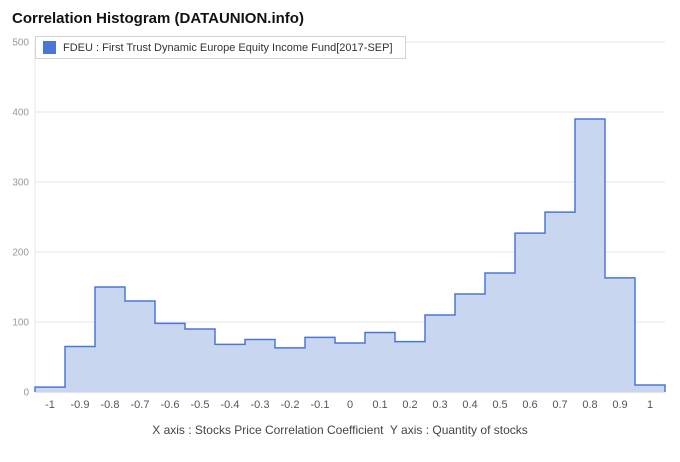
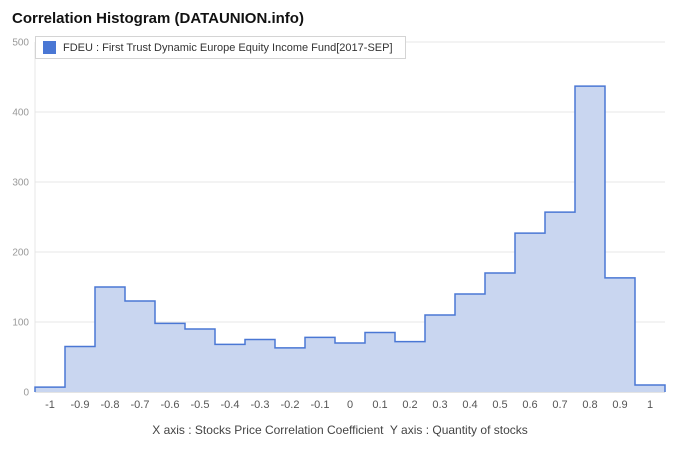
0.8: 390 -> 440
